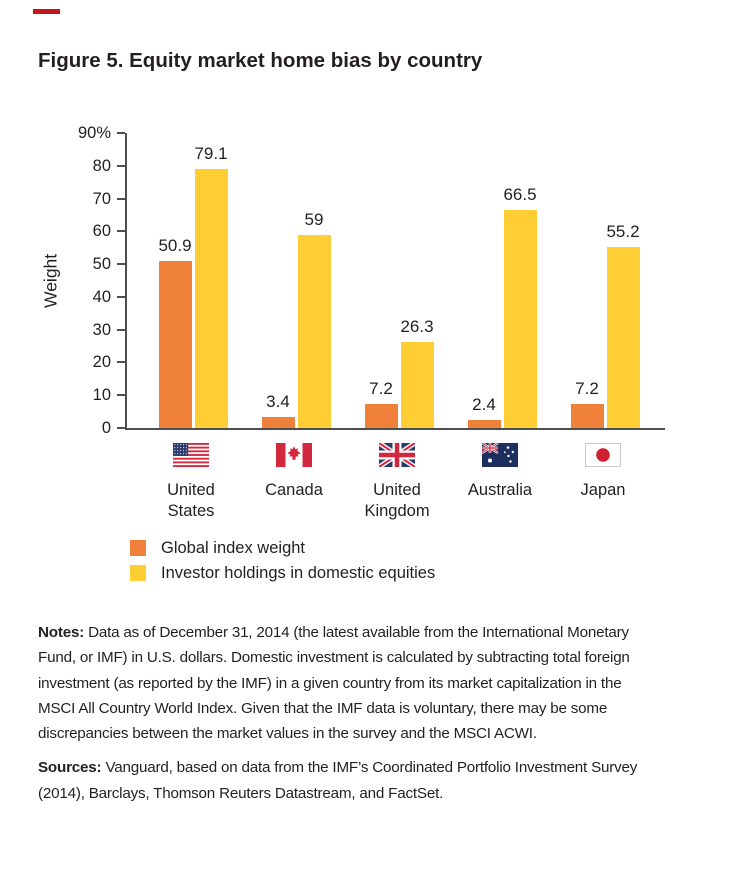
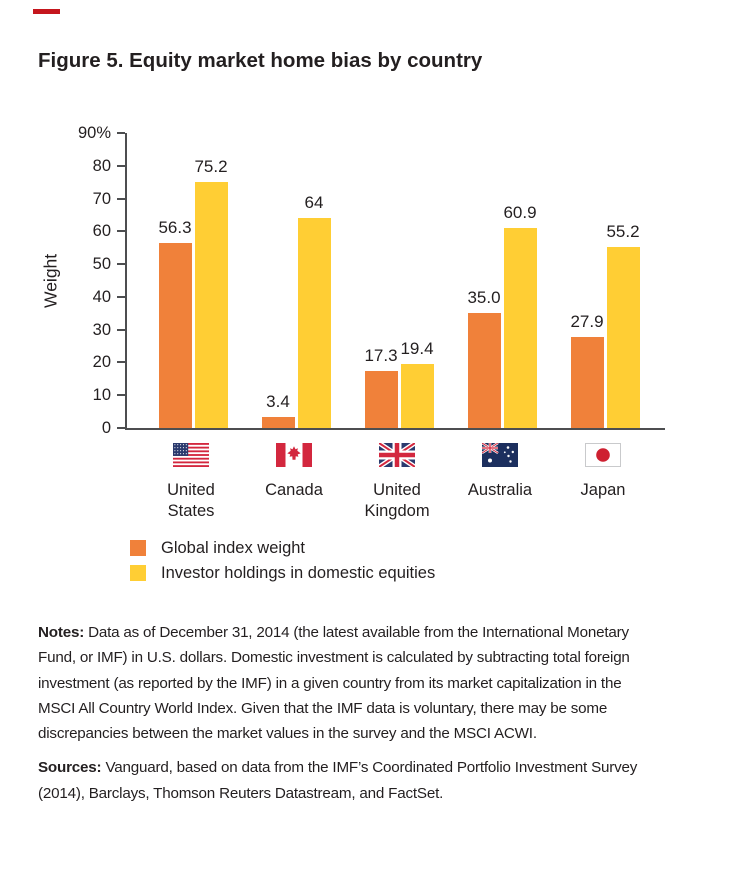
Global index weight/United States: 50.9 -> 56.3
Investor holdings in domestic equities/United States: 79.1 -> 75.2
Investor holdings in domestic equities/Canada: 59 -> 64
Global index weight/United Kingdom: 7.2 -> 17.3
Investor holdings in domestic equities/United Kingdom: 26.3 -> 19.4
Global index weight/Australia: 2.4 -> 35.0
Investor holdings in domestic equities/Australia: 66.5 -> 60.9
Global index weight/Japan: 7.2 -> 27.9
